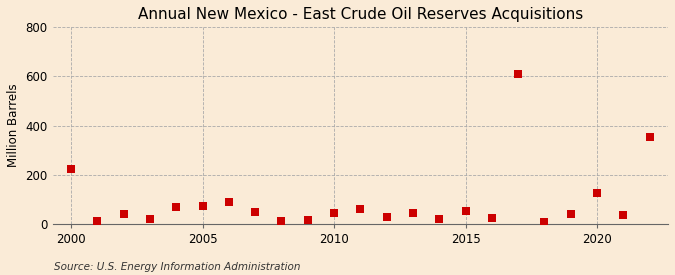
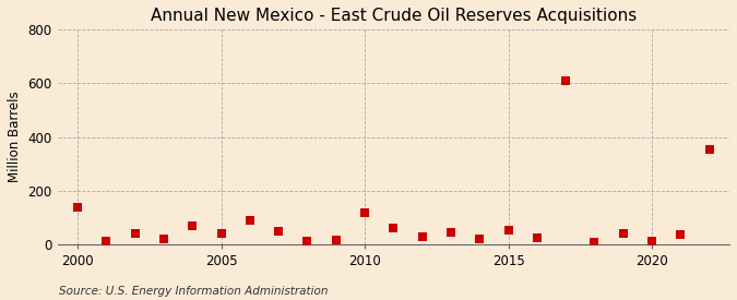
2000: 225 -> 137
2005: 75 -> 40
2010: 45 -> 120
2020: 125 -> 12
